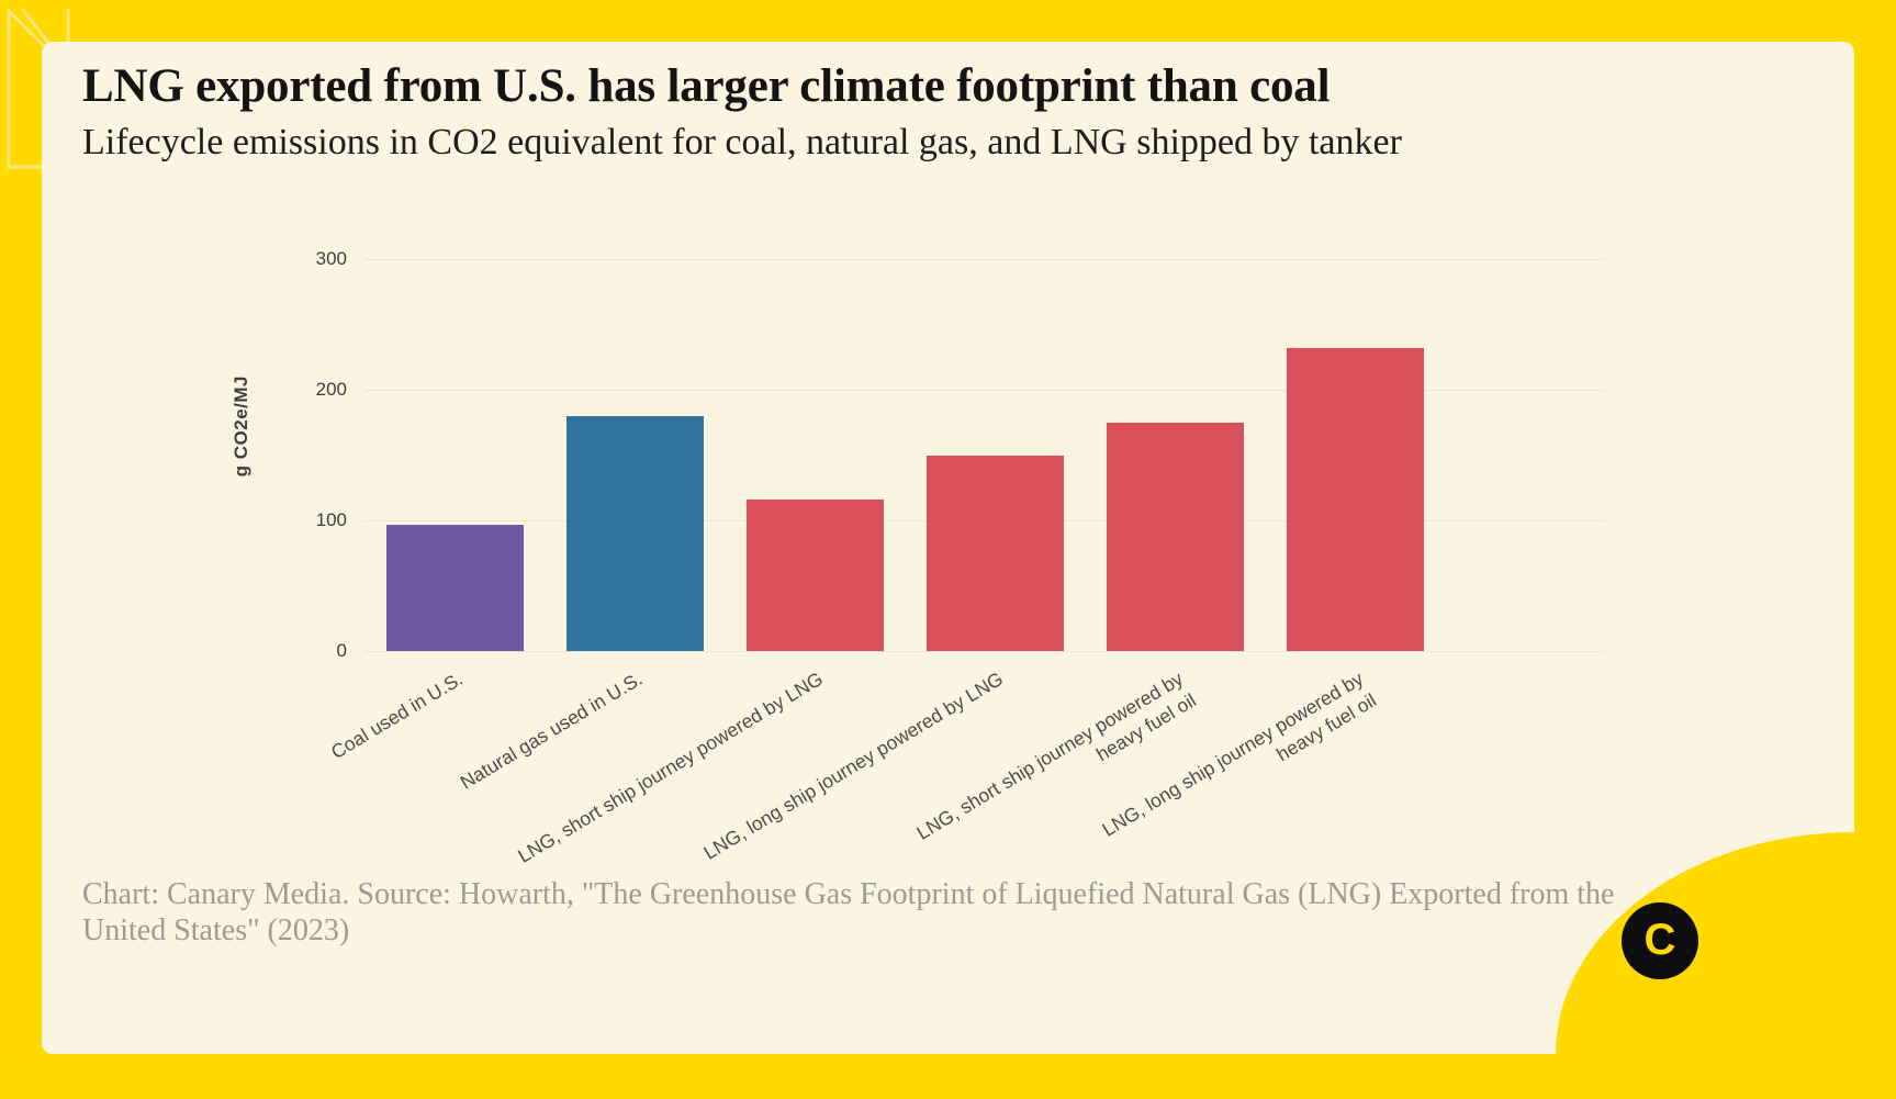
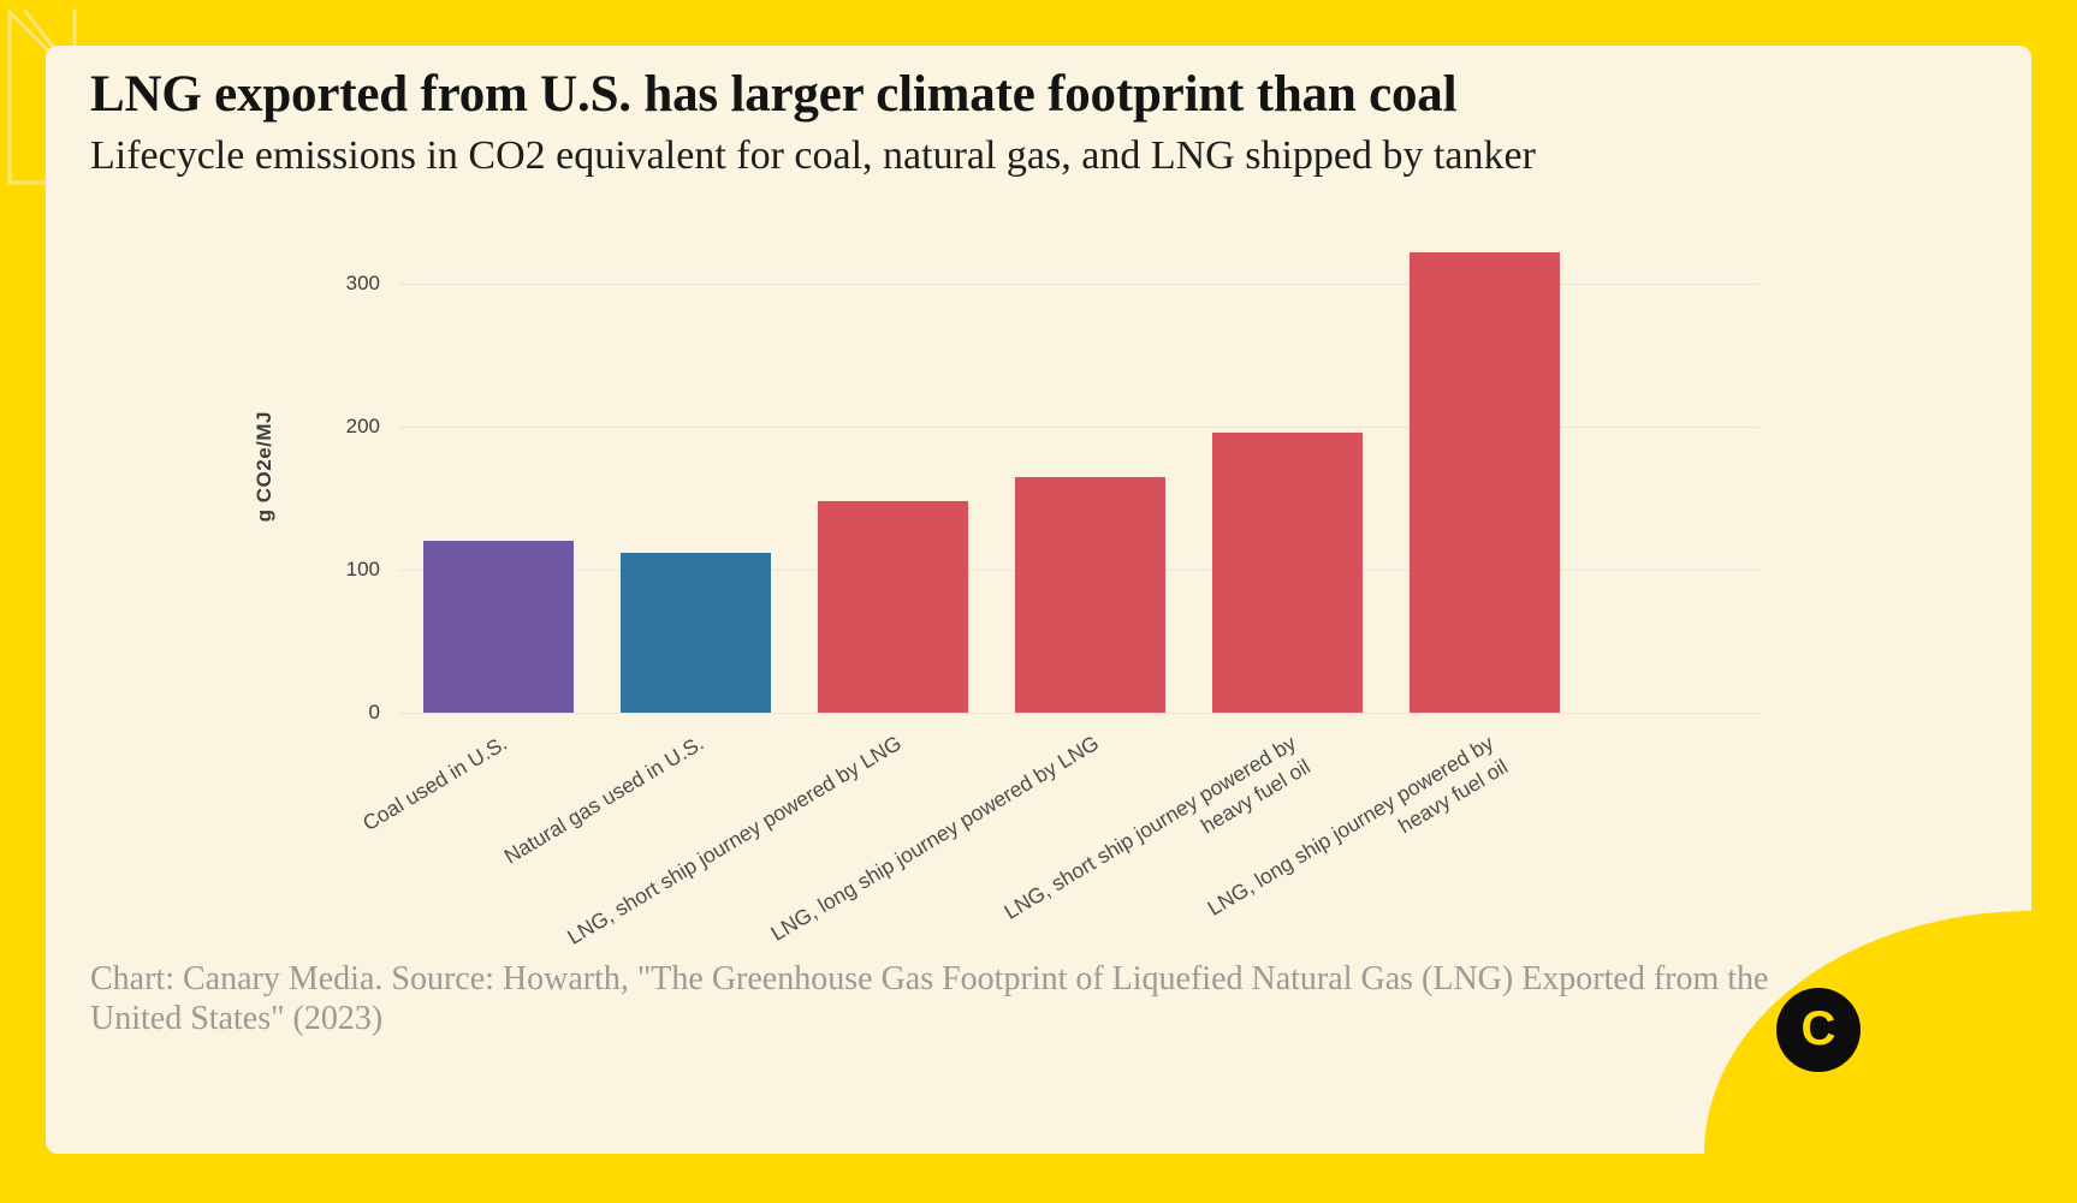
Coal used in U.S.: 97 -> 120
Natural gas used in U.S.: 180 -> 112
LNG, short ship journey powered by LNG: 116 -> 148
LNG, long ship journey powered by LNG: 150 -> 165
LNG, short ship journey powered by heavy fuel oil: 175 -> 196
LNG, long ship journey powered by heavy fuel oil: 232 -> 322
